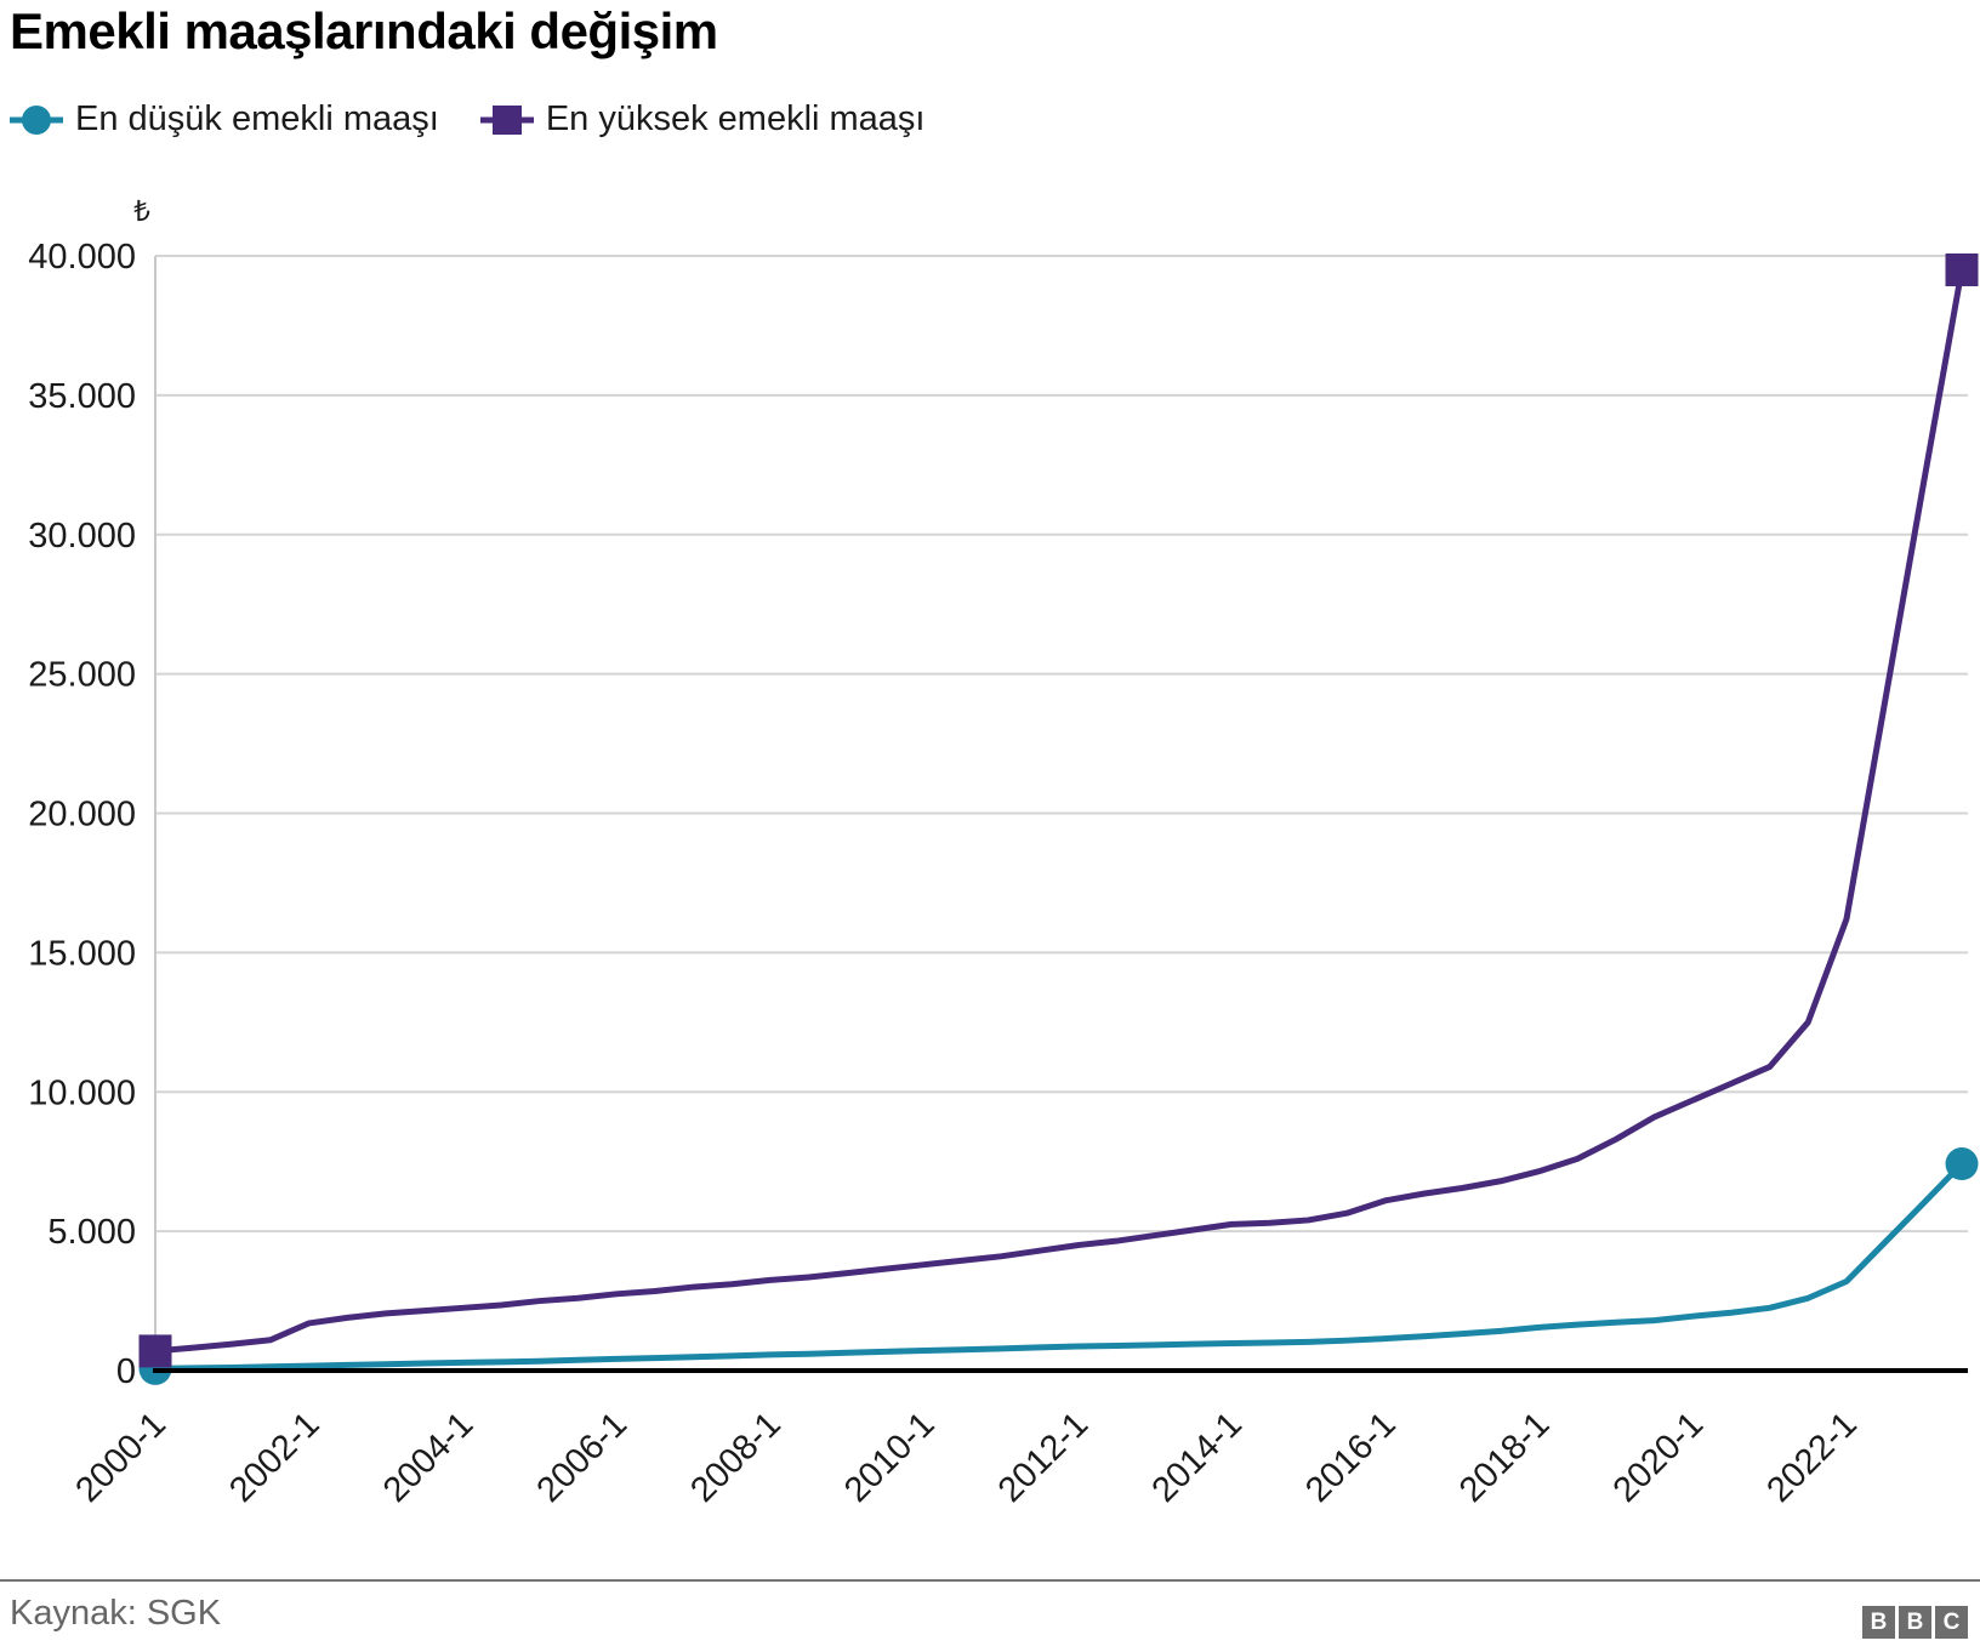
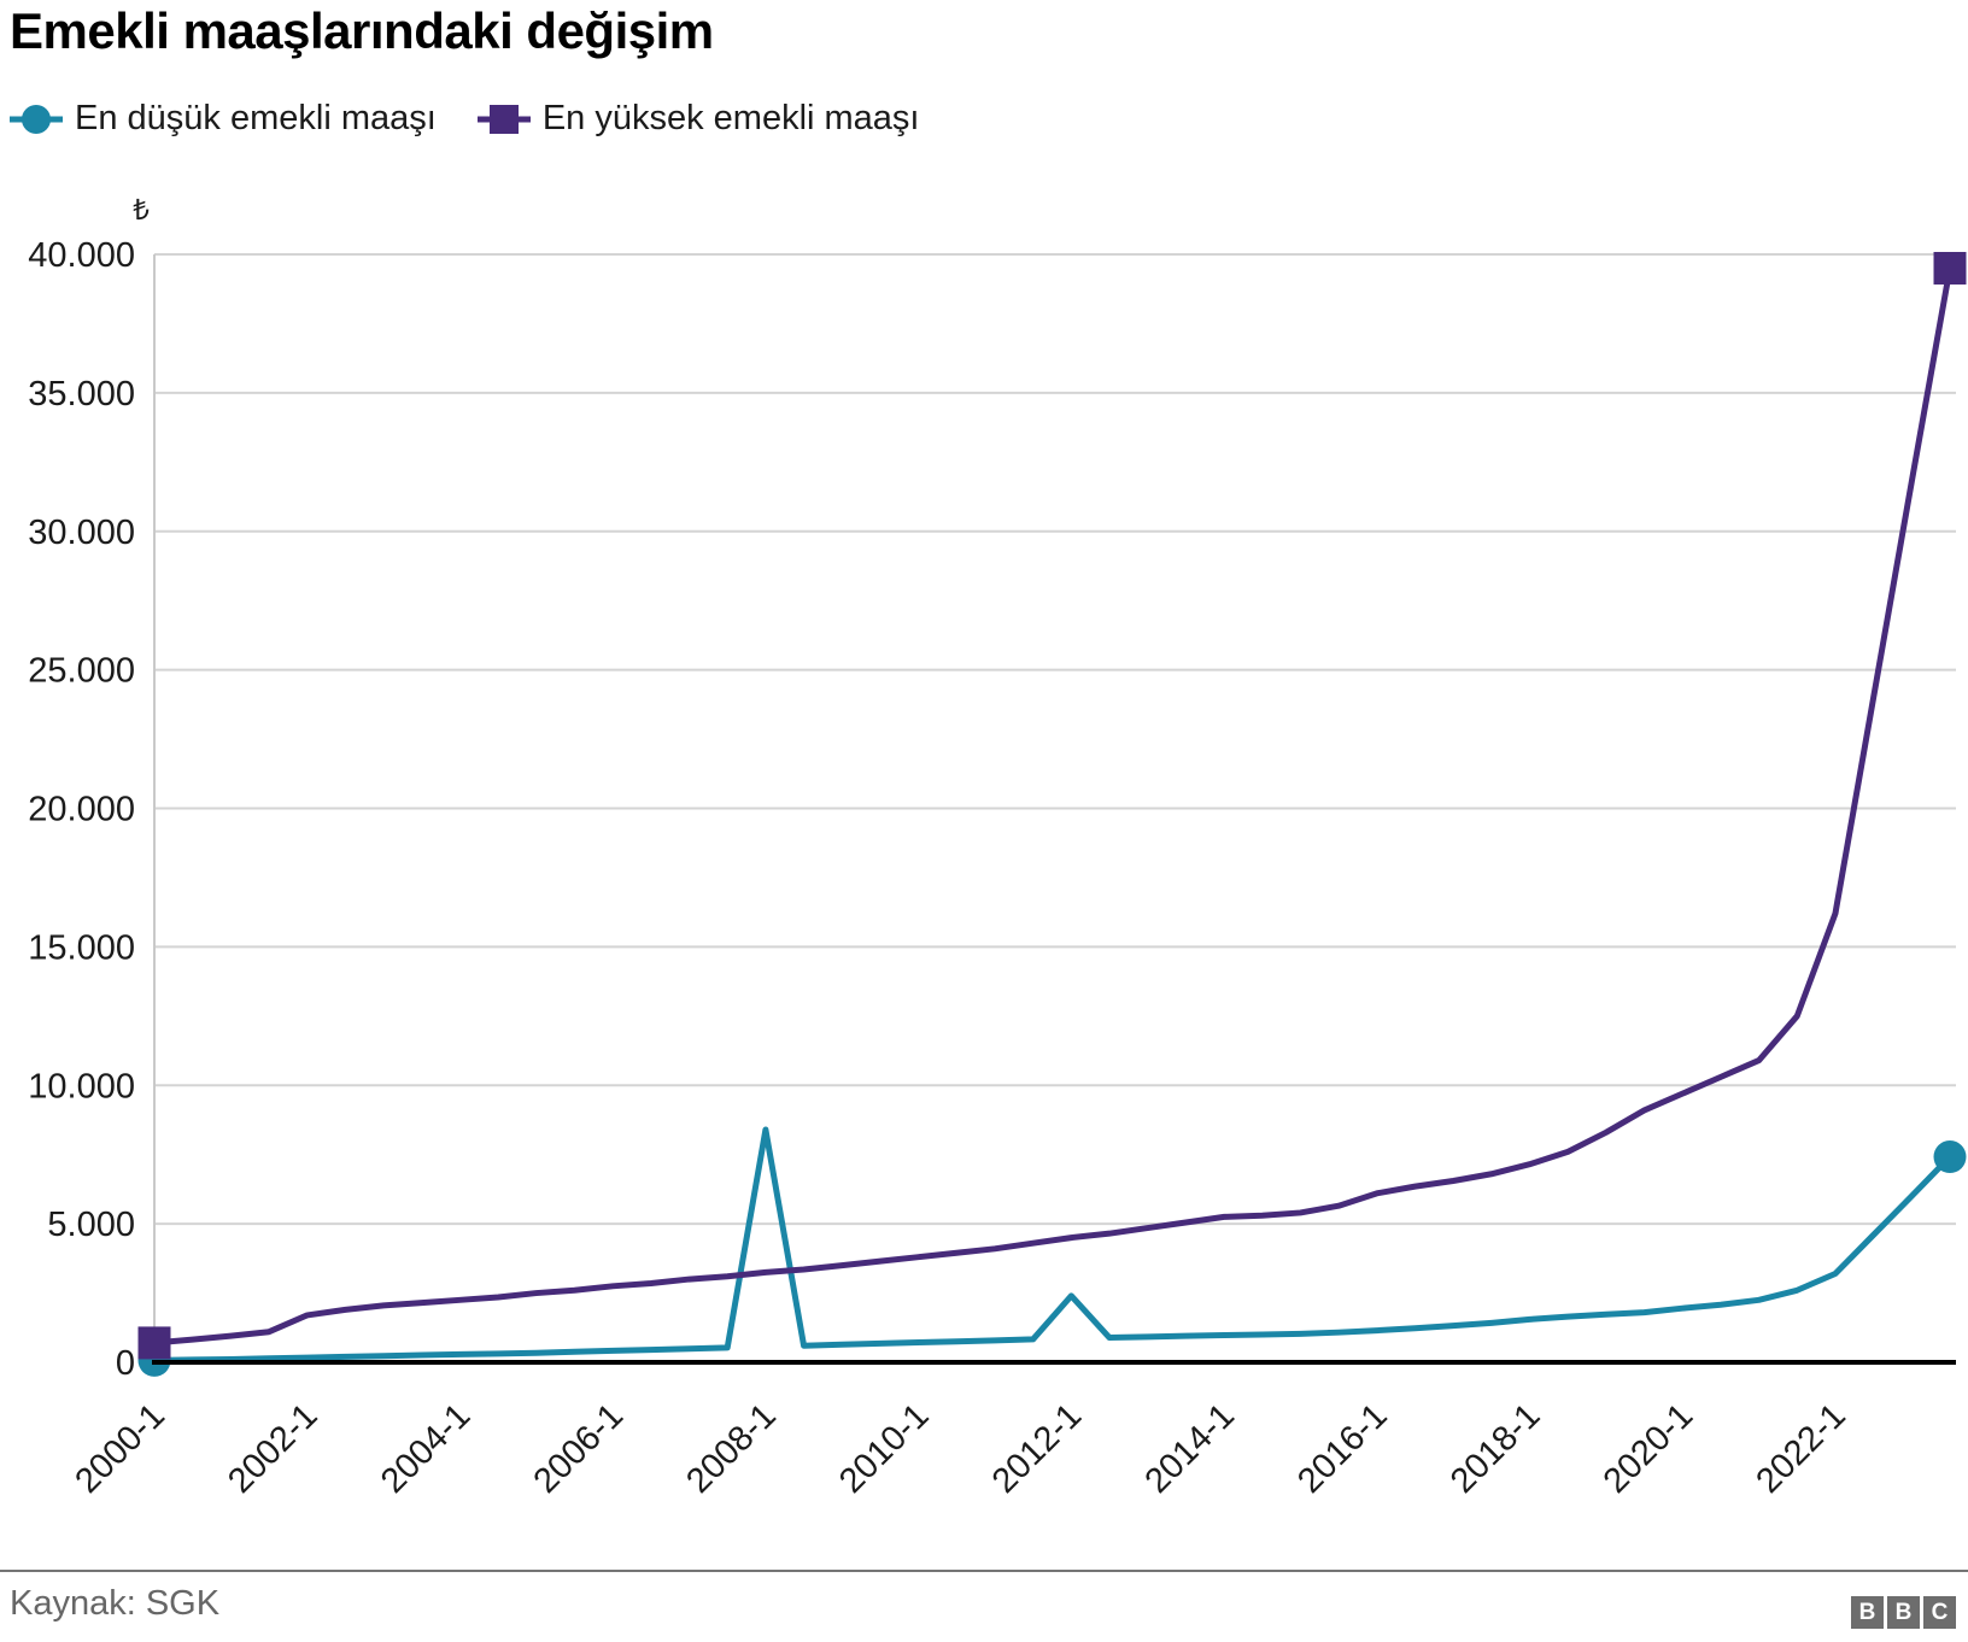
En düşük emekli maaşı/2008-1: 600 -> 8400
En düşük emekli maaşı/2012-1: 900 -> 2400
